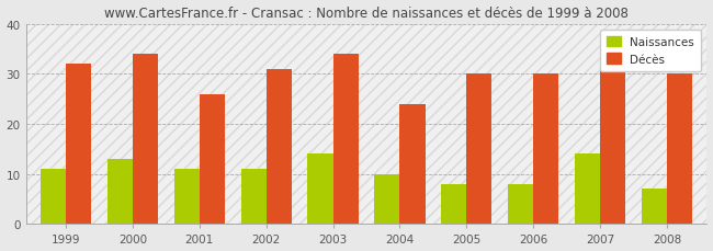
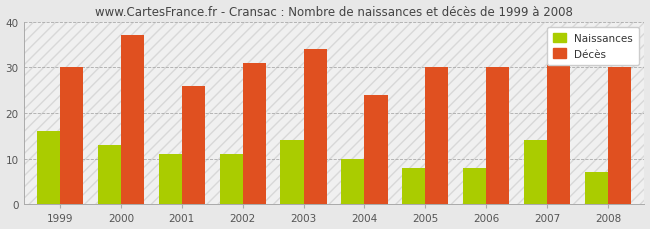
Naissances/1999: 11 -> 16
Décès/1999: 32 -> 30
Décès/2000: 34 -> 37
